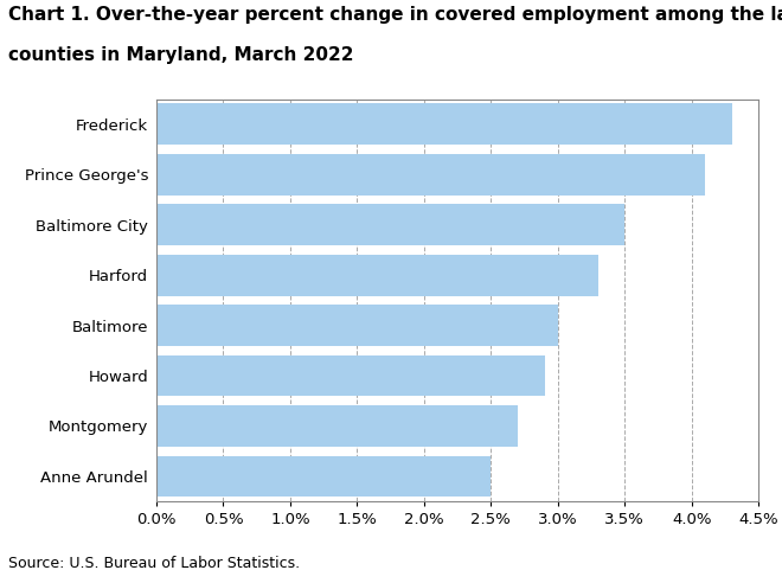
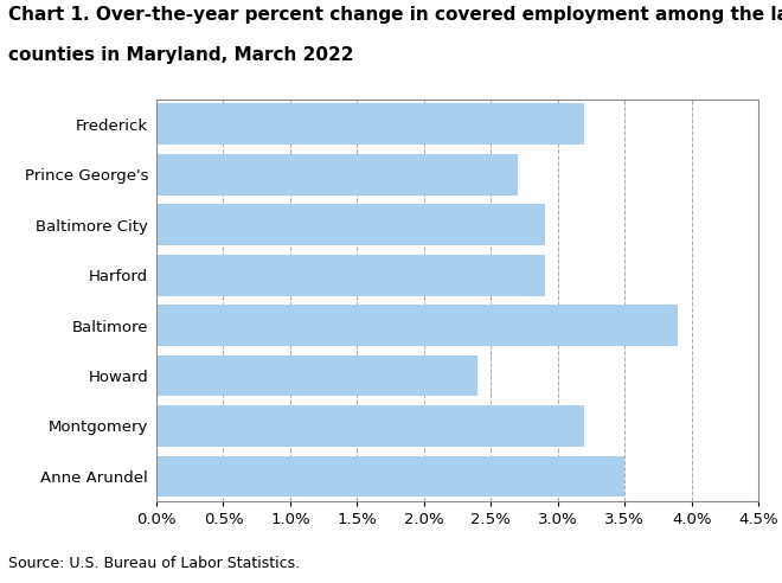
Frederick: 4.3% -> 3.2%
Prince George's: 4.1% -> 2.7%
Baltimore City: 3.5% -> 2.9%
Harford: 3.3% -> 2.9%
Baltimore: 3.0% -> 3.9%
Howard: 2.9% -> 2.4%
Montgomery: 2.7% -> 3.2%
Anne Arundel: 2.5% -> 3.5%
